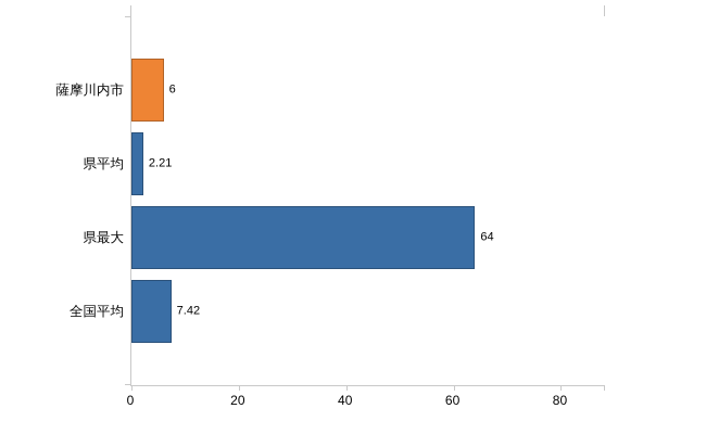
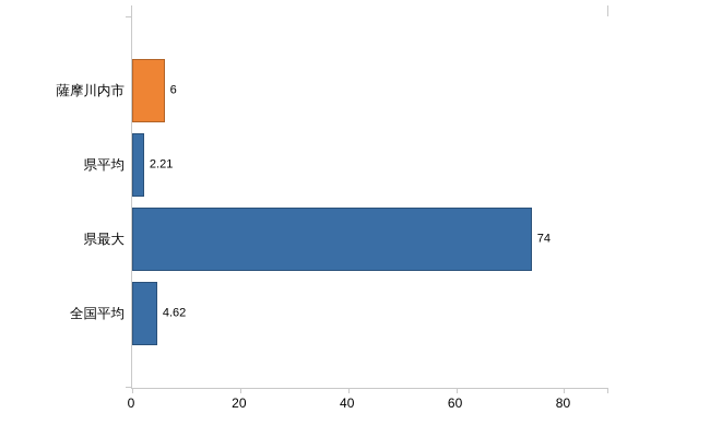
県最大: 64 -> 74
全国平均: 7.42 -> 4.62
